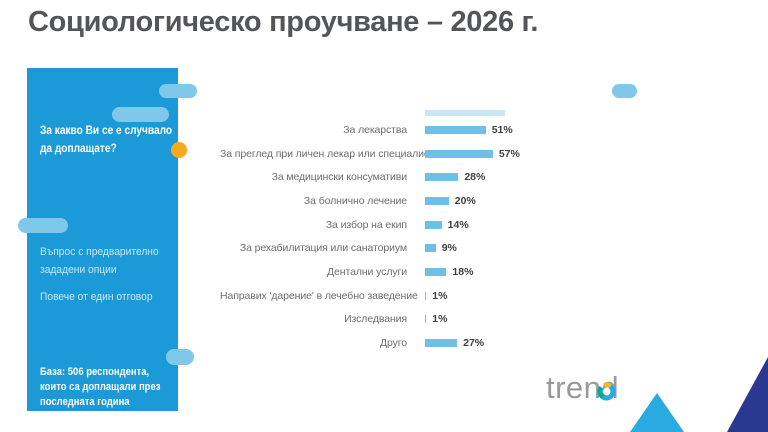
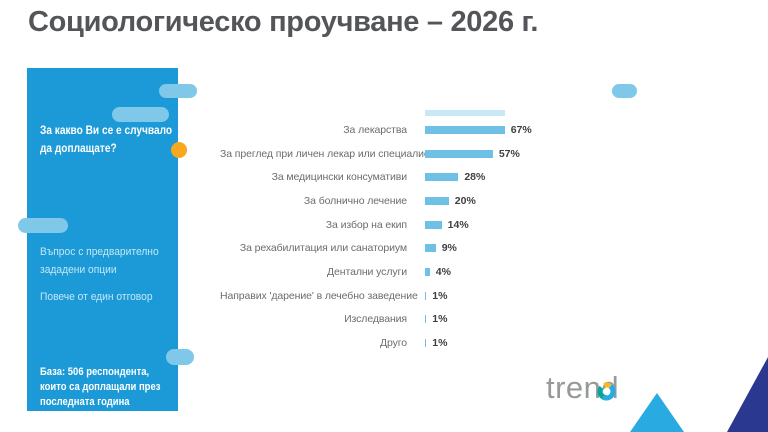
За лекарства: 51% -> 67%
Дентални услуги: 18% -> 4%
Друго: 27% -> 1%
